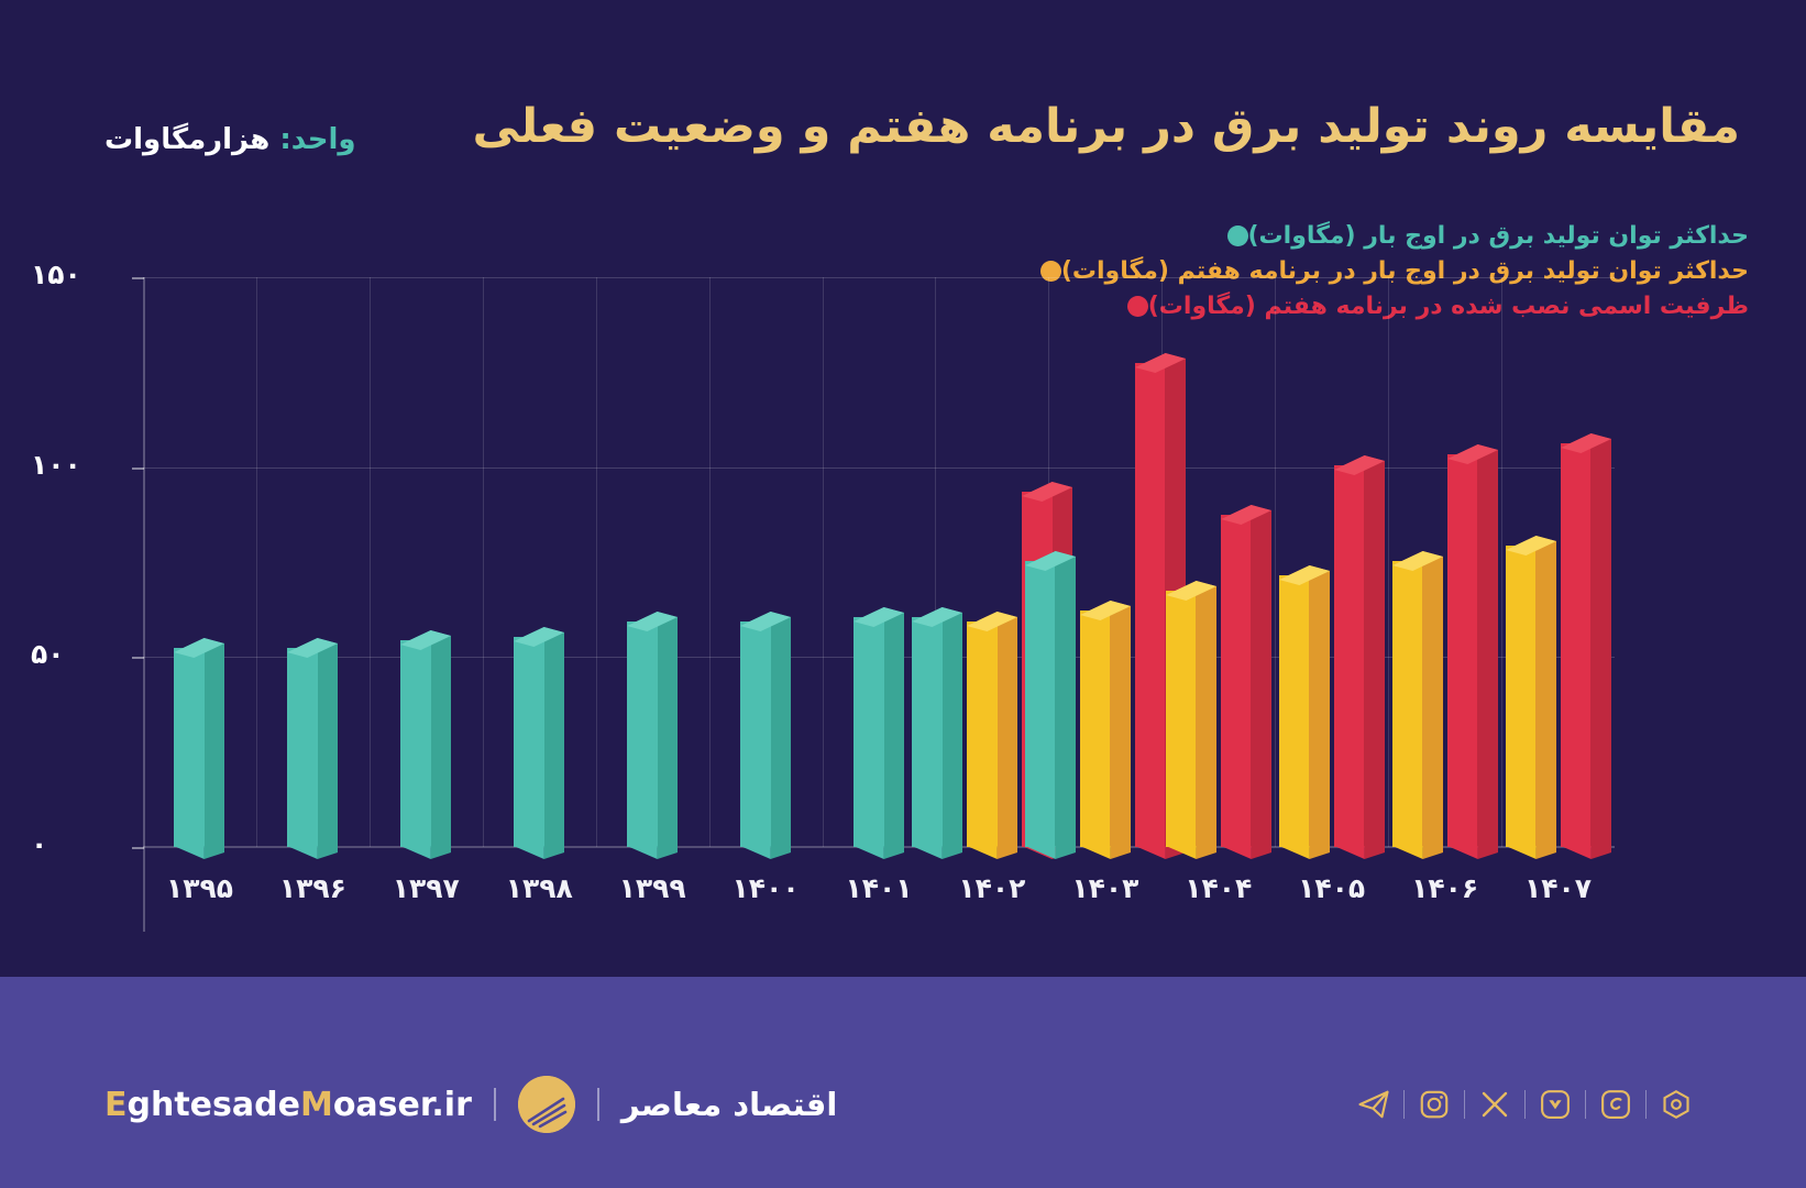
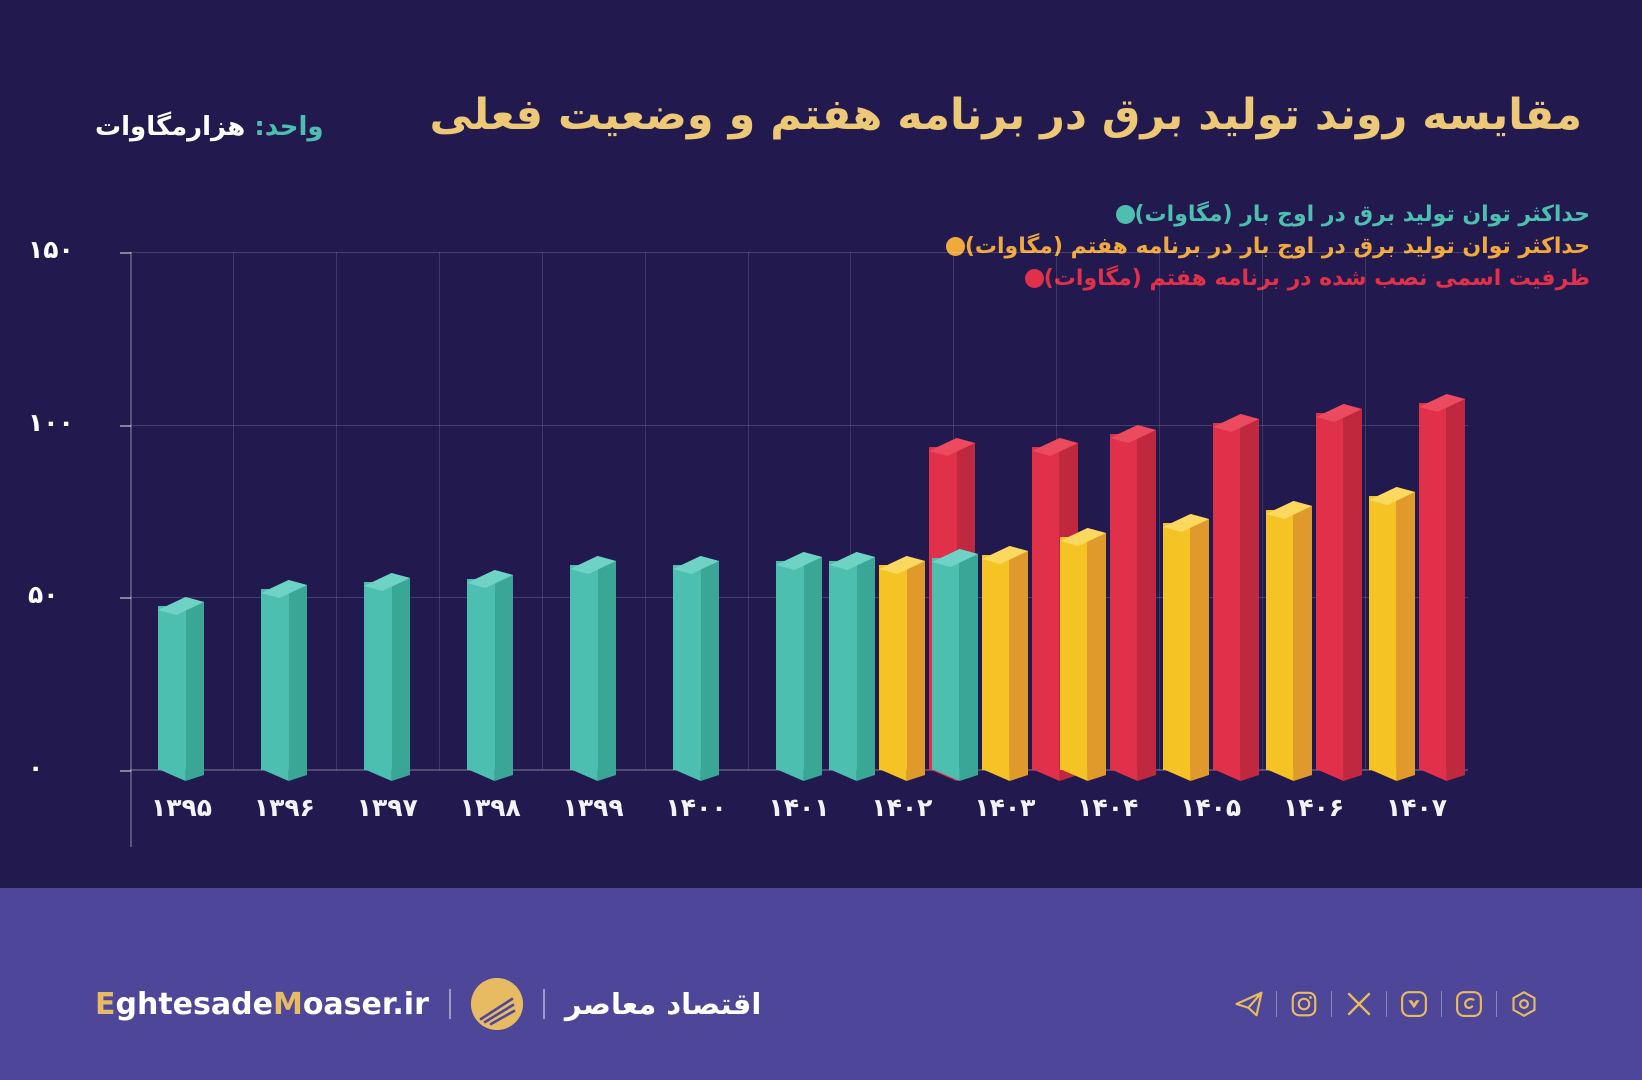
حداکثر توان تولید برق در اوج بار (مگاوات)/۱۳۹۵: 55 -> 50
حداکثر توان تولید برق در اوج بار (مگاوات)/۱۴۰۳: 78 -> 64
ظرفیت اسمی نصب شده در برنامه هفتم (مگاوات)/۱۴۰۳: 130 -> 96
ظرفیت اسمی نصب شده در برنامه هفتم (مگاوات)/۱۴۰۴: 90 -> 100
